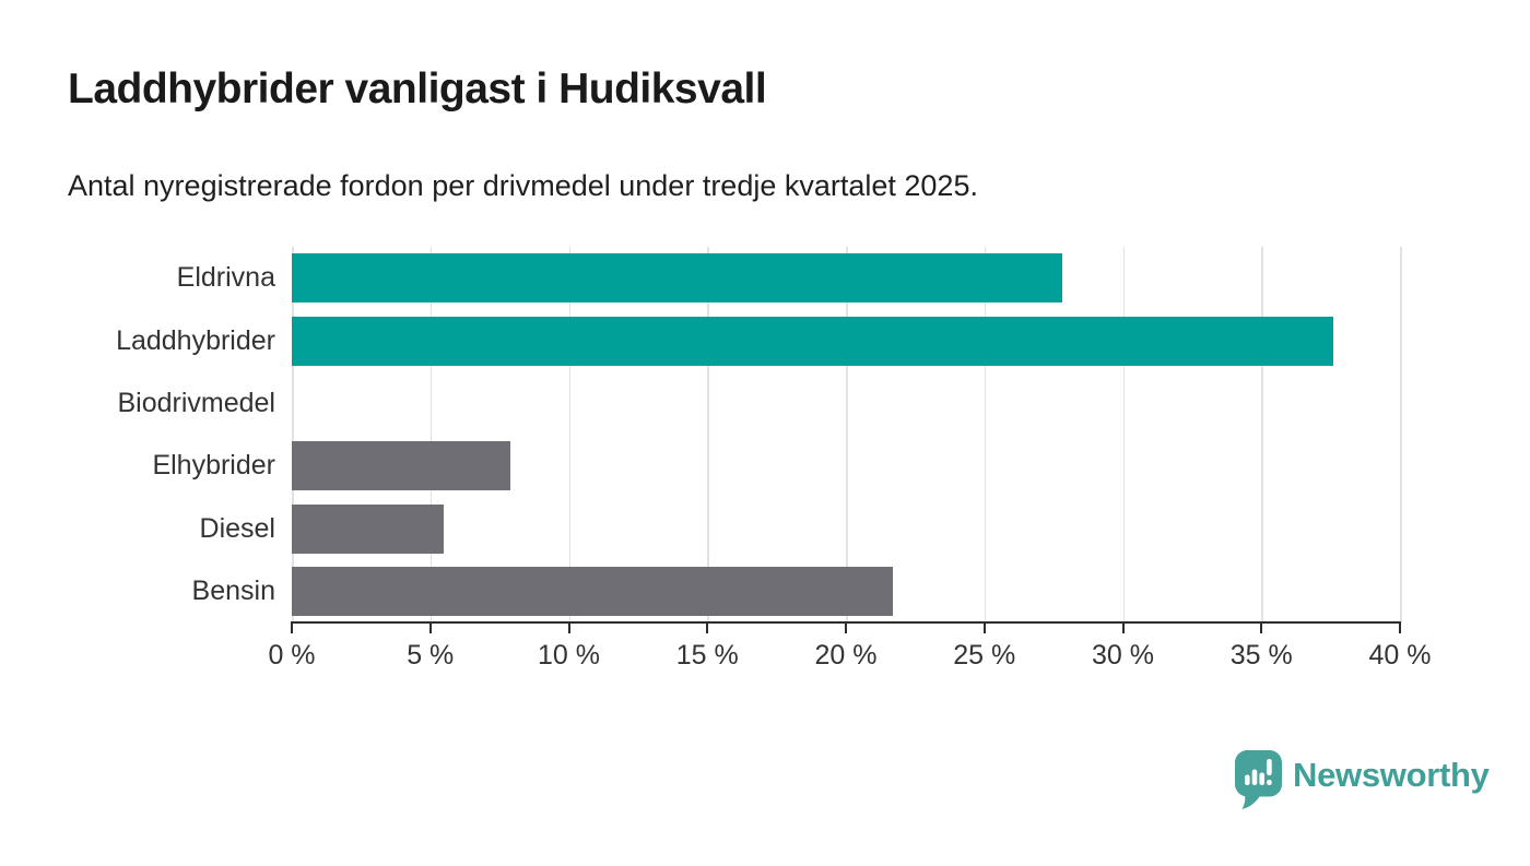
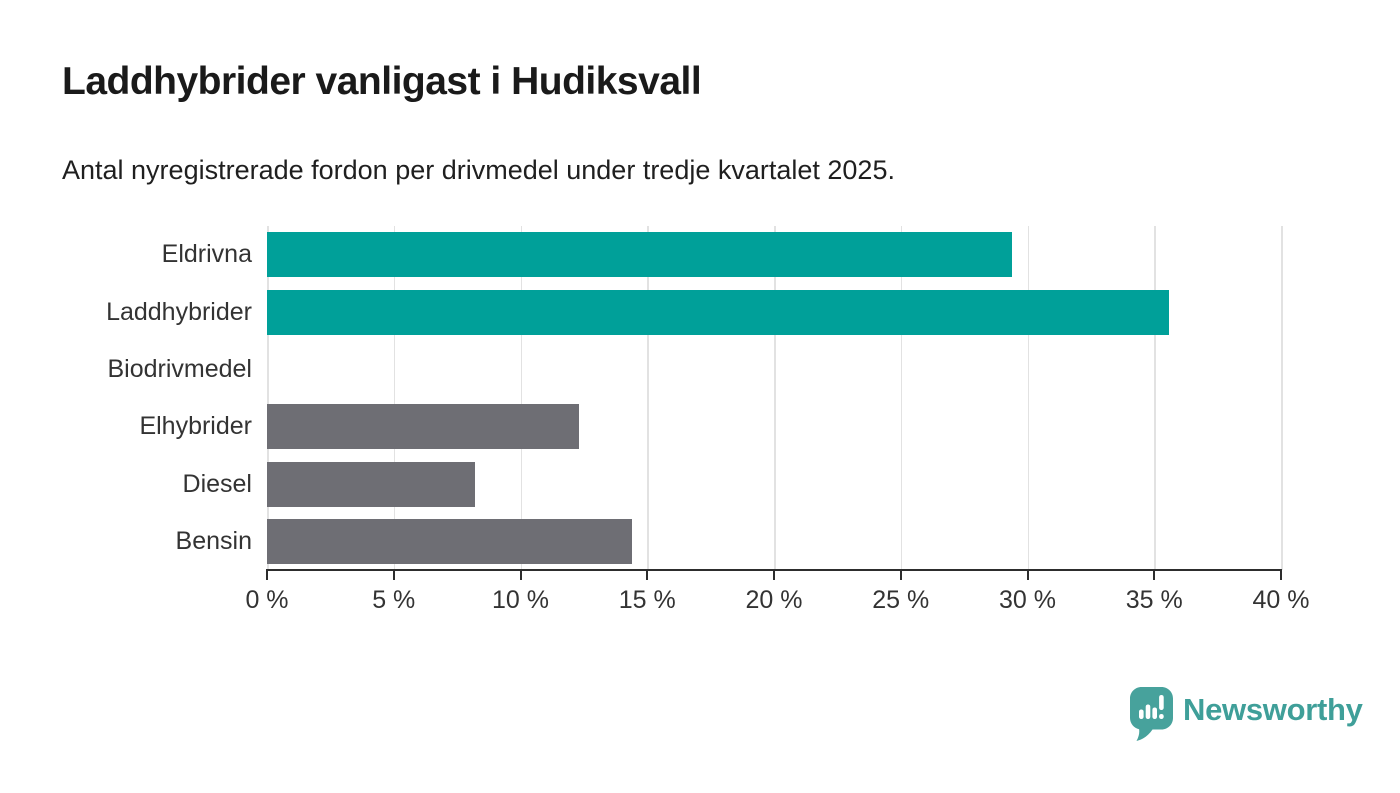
Eldrivna: 27.8% -> 29.4%
Laddhybrider: 37.6% -> 35.6%
Elhybrider: 7.9% -> 12.3%
Diesel: 5.5% -> 8.2%
Bensin: 21.7% -> 14.4%
